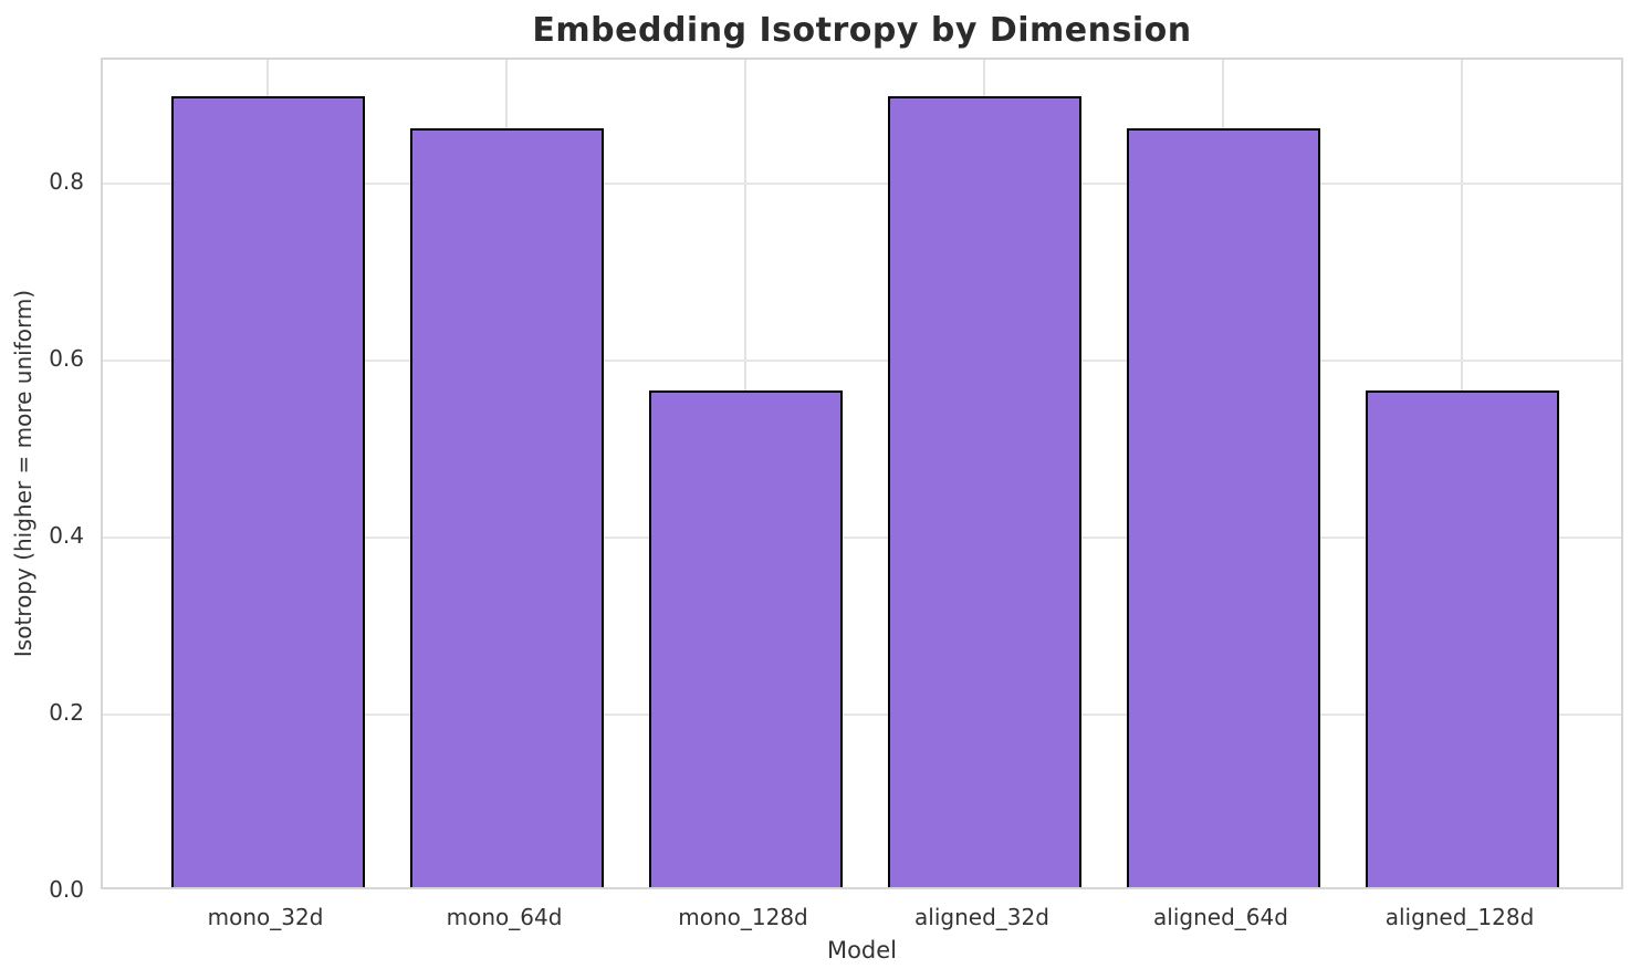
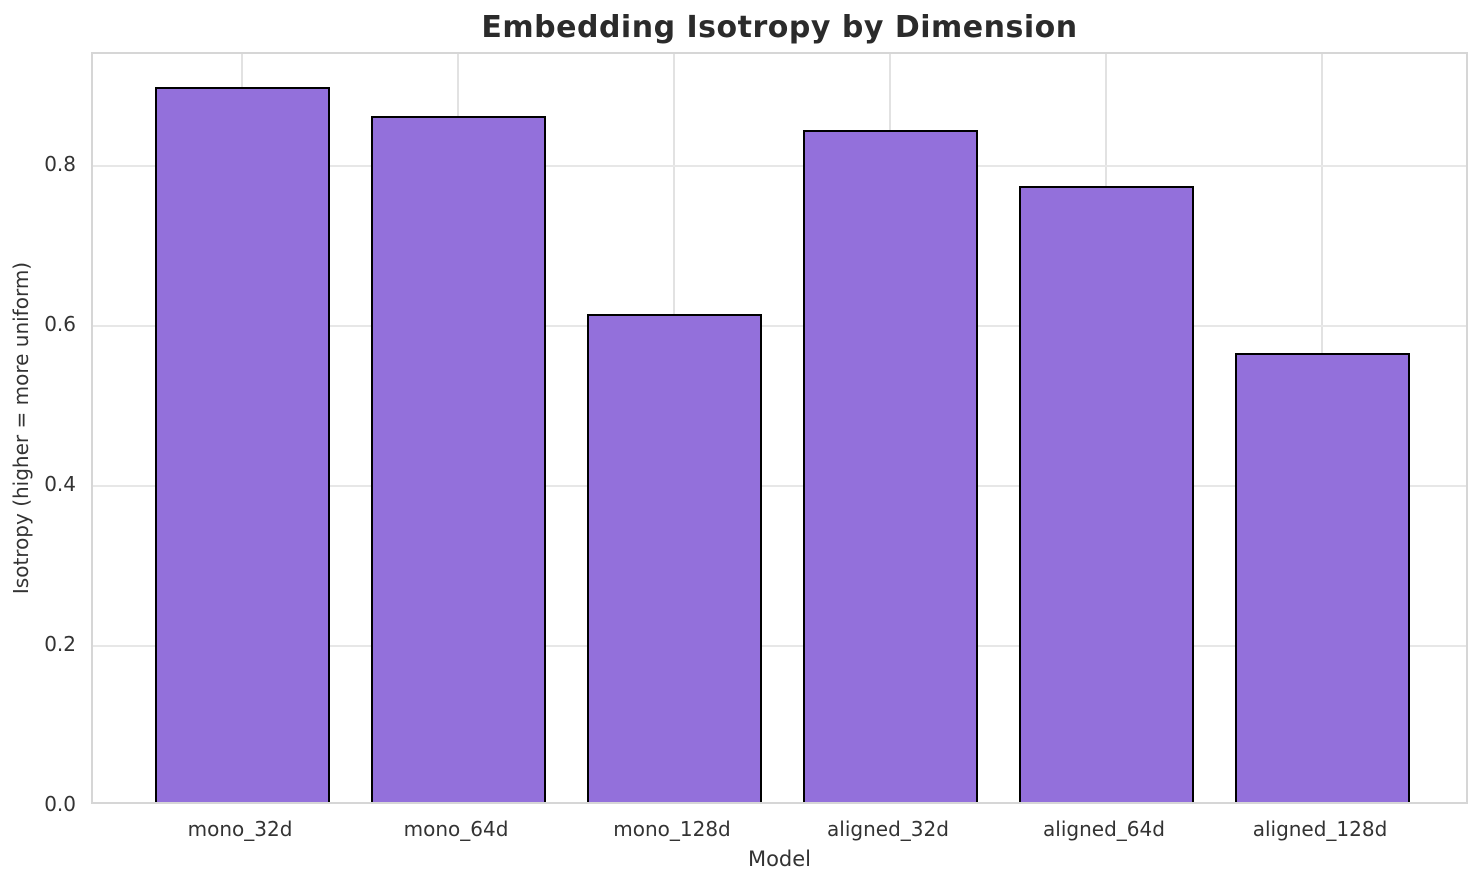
mono_128d: 0.56 -> 0.61
aligned_32d: 0.89 -> 0.84
aligned_64d: 0.86 -> 0.77
